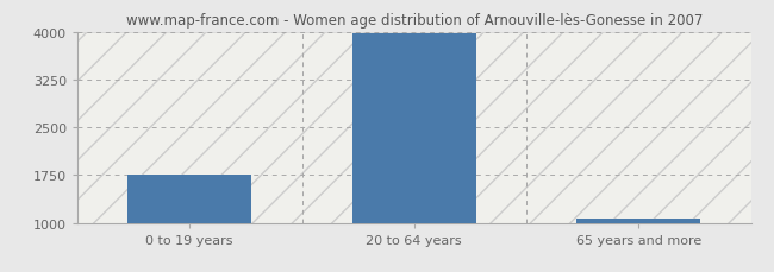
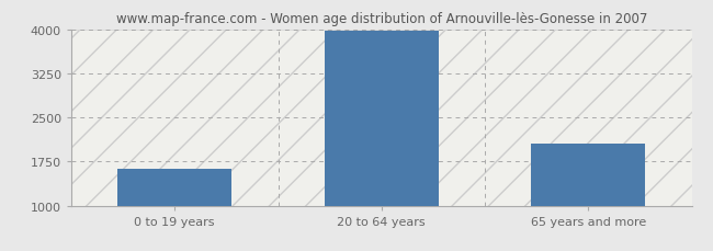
0 to 19 years: 1760 -> 1620
65 years and more: 1060 -> 2060
